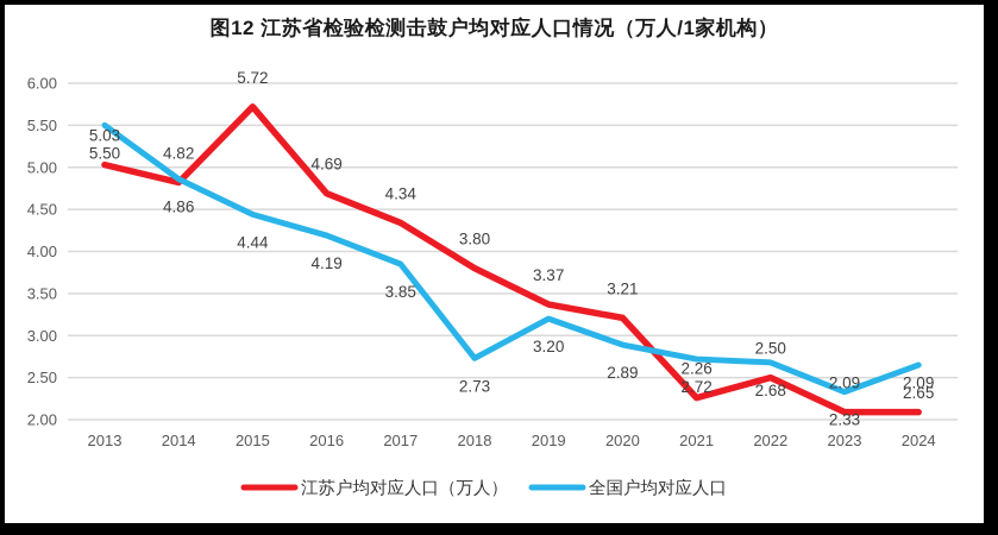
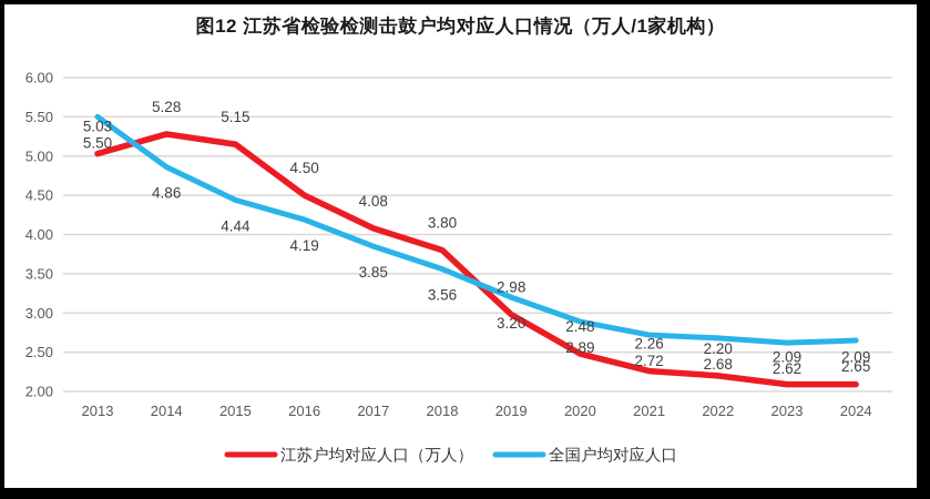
江苏户均对应人口（万人）/2014: 4.82 -> 5.28
江苏户均对应人口（万人）/2015: 5.72 -> 5.15
江苏户均对应人口（万人）/2016: 4.69 -> 4.50
江苏户均对应人口（万人）/2017: 4.34 -> 4.08
全国户均对应人口/2018: 2.73 -> 3.56
江苏户均对应人口（万人）/2019: 3.37 -> 2.98
江苏户均对应人口（万人）/2020: 3.21 -> 2.48
江苏户均对应人口（万人）/2022: 2.50 -> 2.20
全国户均对应人口/2023: 2.33 -> 2.62
